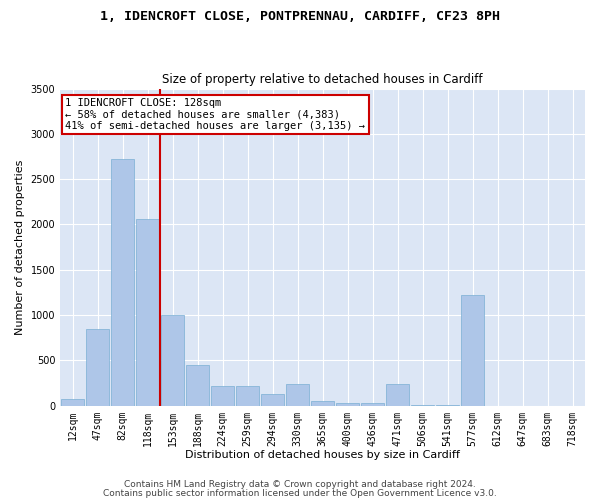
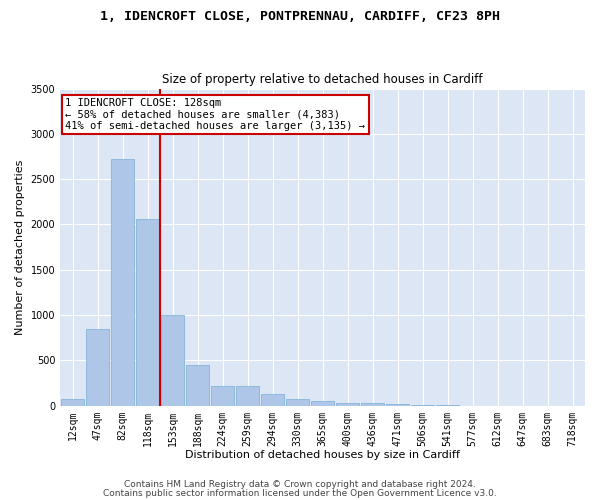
330sqm: 240 -> 70
471sqm: 240 -> 20
577sqm: 1220 -> 0
